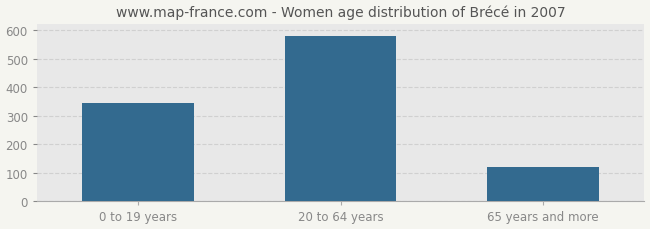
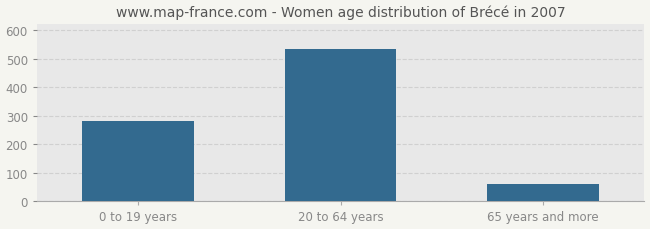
0 to 19 years: 345 -> 280
20 to 64 years: 580 -> 533
65 years and more: 120 -> 60
